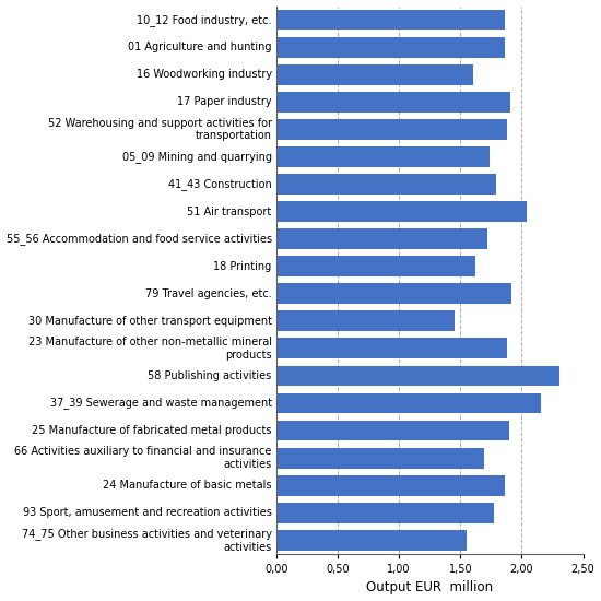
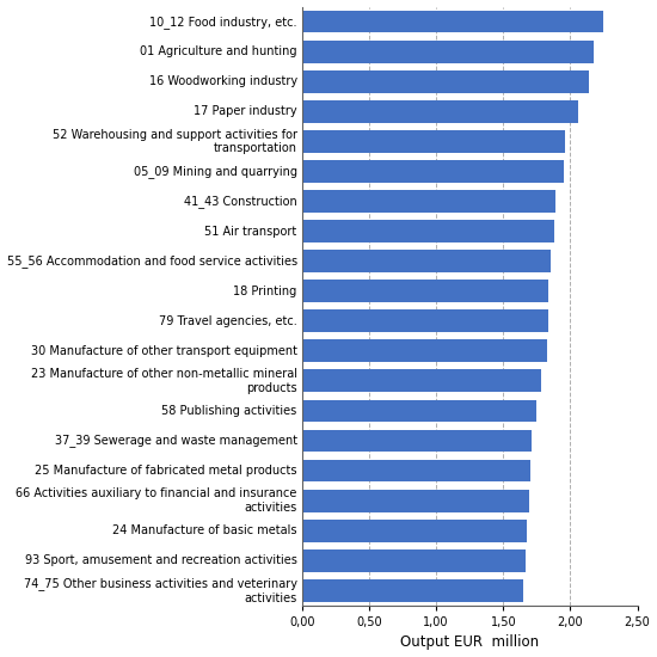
10_12 Food industry, etc.: 1,86 -> 2,25
01 Agriculture and hunting: 1,86 -> 2,17
16 Woodworking industry: 1,60 -> 2,14
17 Paper industry: 1,91 -> 2,06
52 Warehousing and support activities for transportation: 1,88 -> 1,96
05_09 Mining and quarrying: 1,74 -> 1,95
41_43 Construction: 1,79 -> 1,89
51 Air transport: 2,04 -> 1,88
55_56 Accommodation and food service activities: 1,72 -> 1,85
18 Printing: 1,62 -> 1,84
79 Travel agencies, etc.: 1,92 -> 1,84
30 Manufacture of other transport equipment: 1,45 -> 1,83
23 Manufacture of other non-metallic mineral products: 1,88 -> 1,78
58 Publishing activities: 2,31 -> 1,75
37_39 Sewerage and waste management: 2,16 -> 1,71
25 Manufacture of fabricated metal products: 1,90 -> 1,70
24 Manufacture of basic metals: 1,86 -> 1,68
93 Sport, amusement and recreation activities: 1,77 -> 1,67
74_75 Other business activities and veterinary activities: 1,55 -> 1,65
